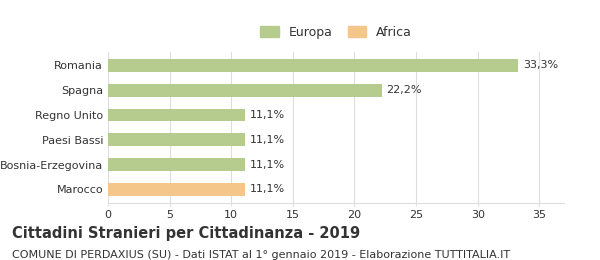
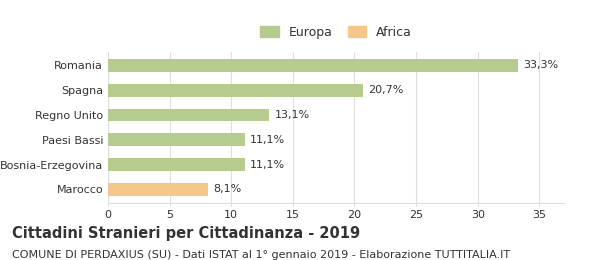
Spagna: 22,2% -> 20,7%
Regno Unito: 11,1% -> 13,1%
Marocco: 11,1% -> 8,1%
